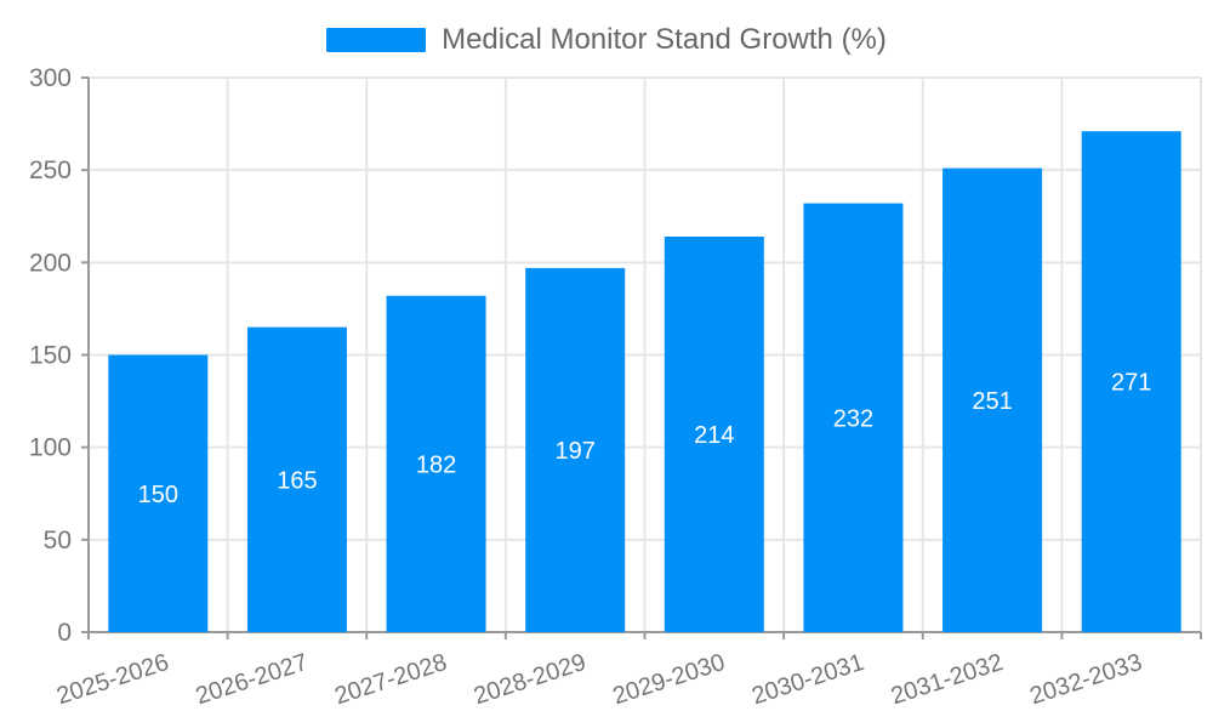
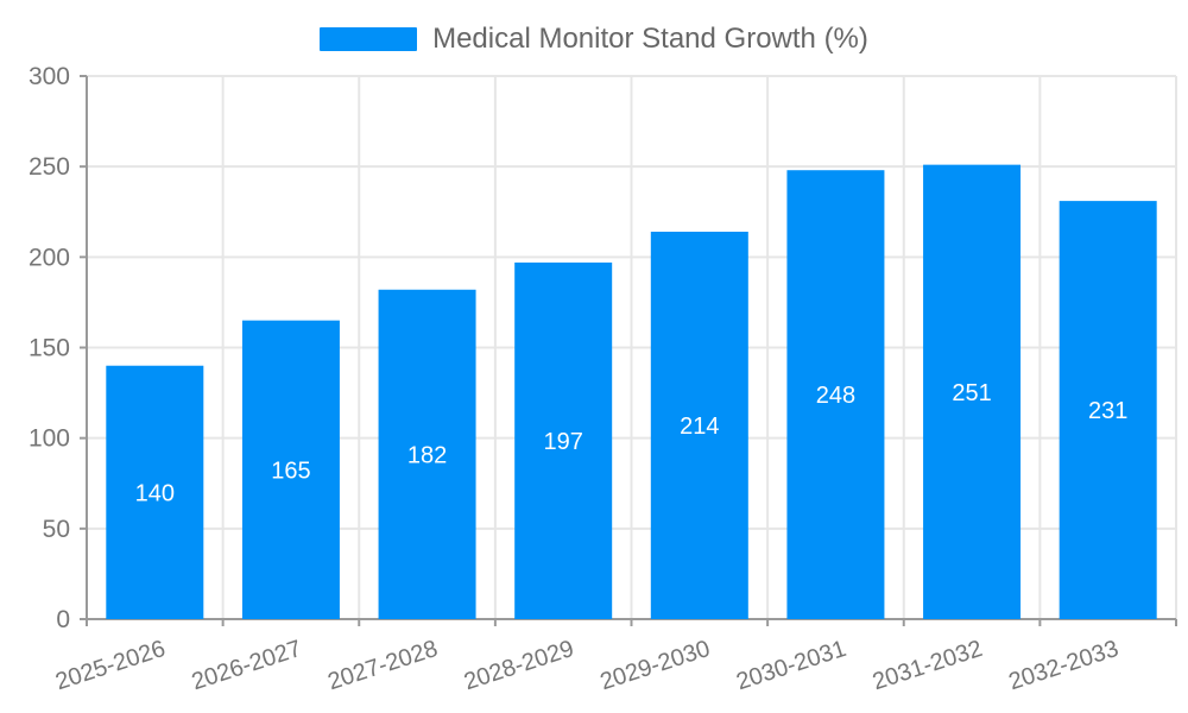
2025-2026: 150 -> 140
2030-2031: 232 -> 248
2032-2033: 271 -> 231
